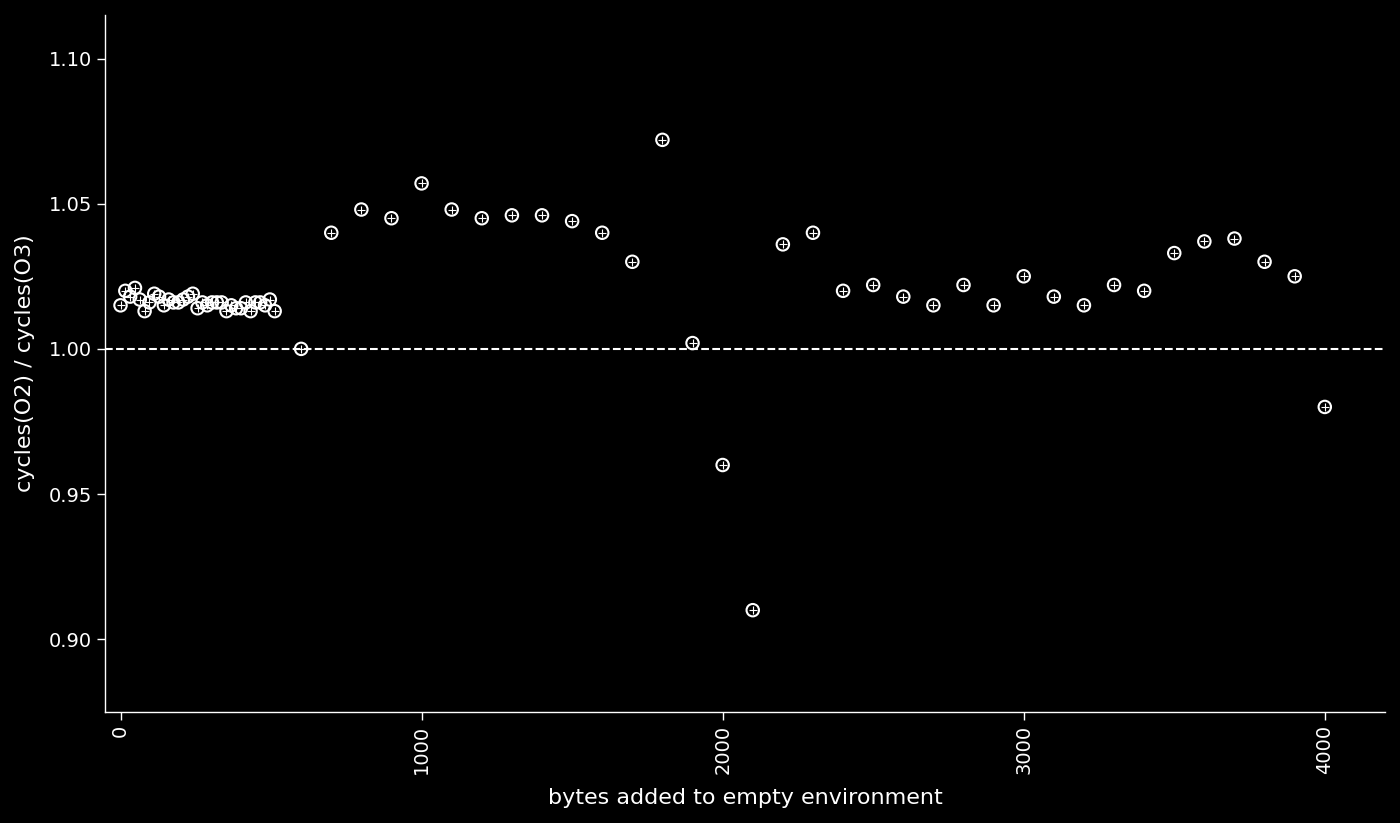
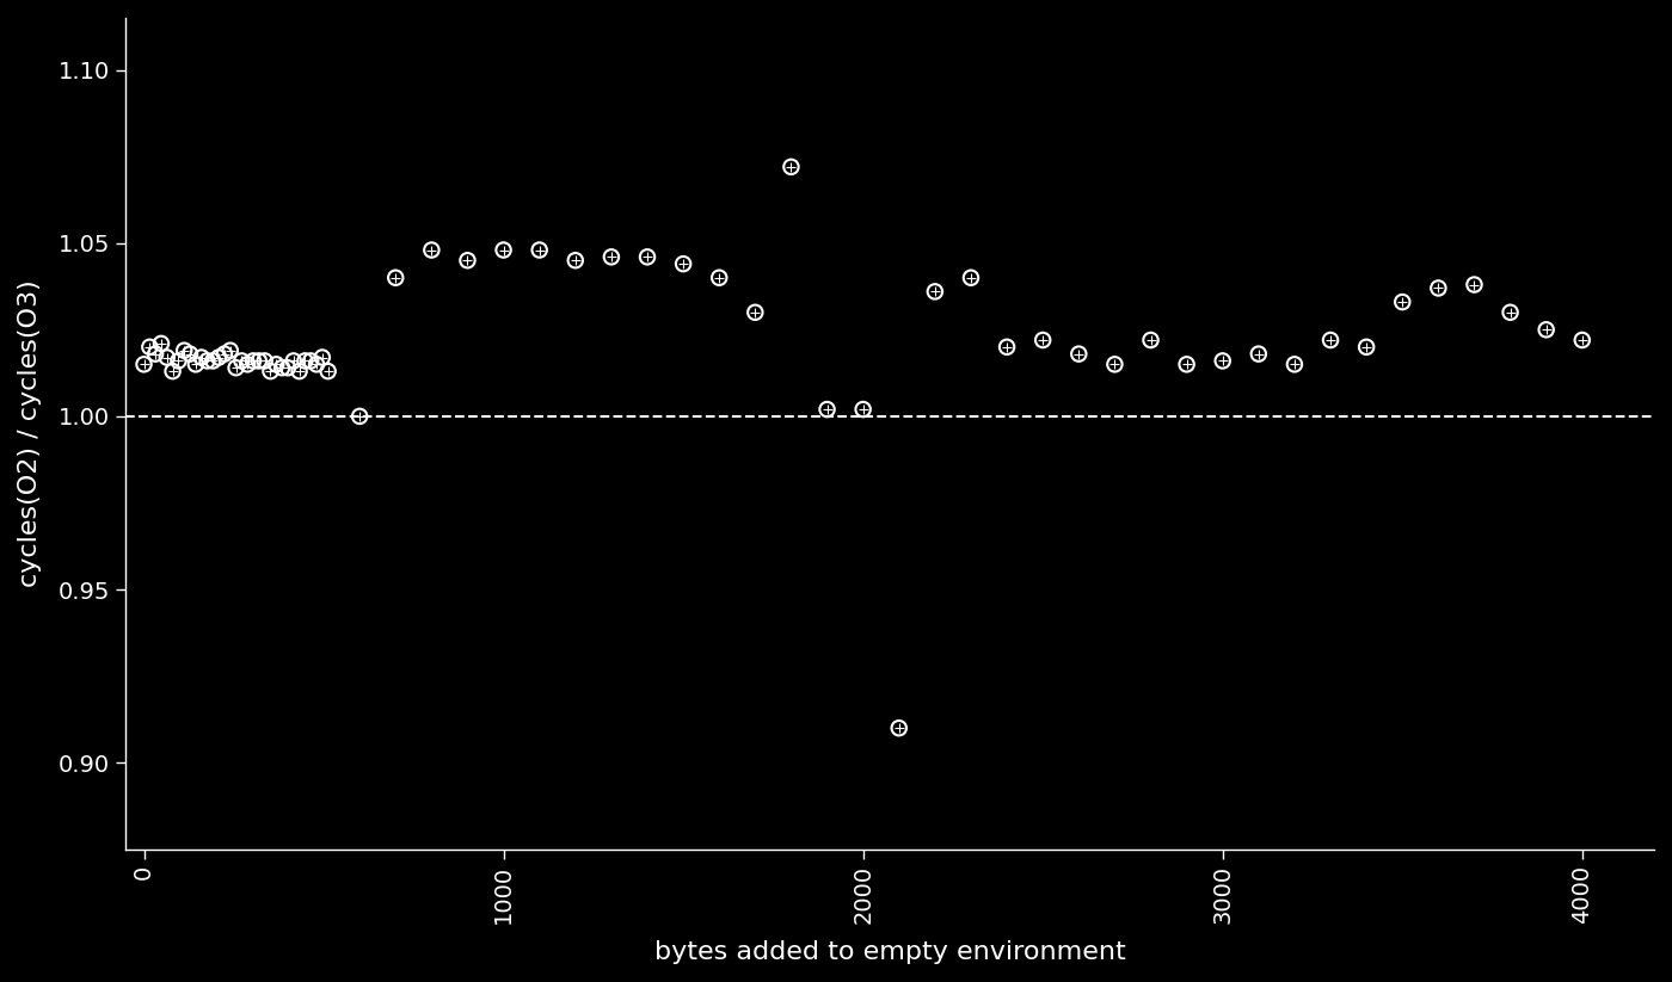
1000: 1.057 -> 1.048
2000: 0.960 -> 1.002
3000: 1.025 -> 1.016
4000: 0.980 -> 1.022
